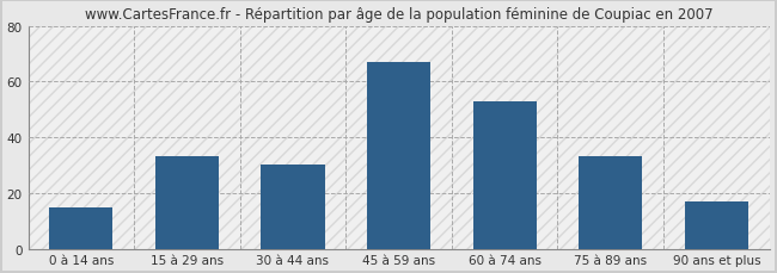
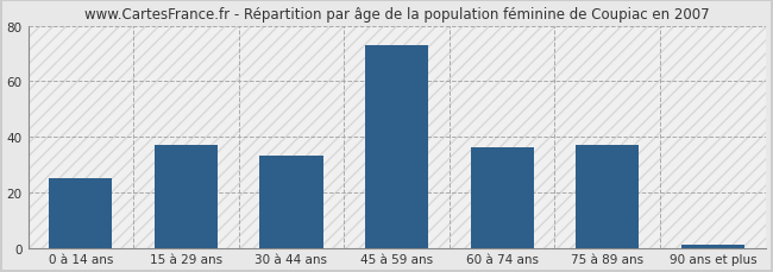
0 à 14 ans: 15 -> 25
15 à 29 ans: 33 -> 37
30 à 44 ans: 30 -> 33
45 à 59 ans: 67 -> 73
60 à 74 ans: 53 -> 36
75 à 89 ans: 33 -> 37
90 ans et plus: 17 -> 1
